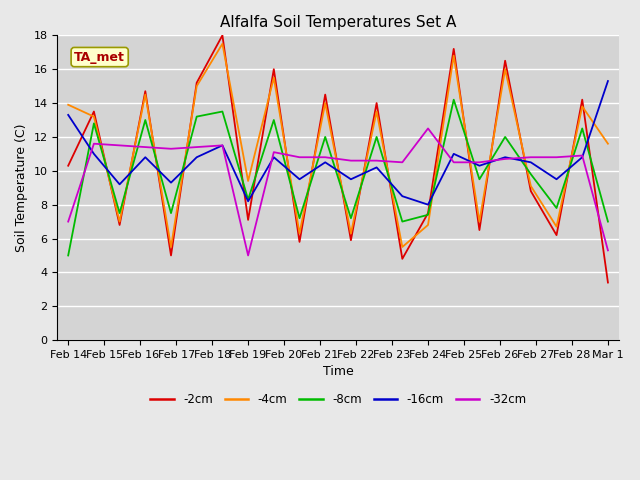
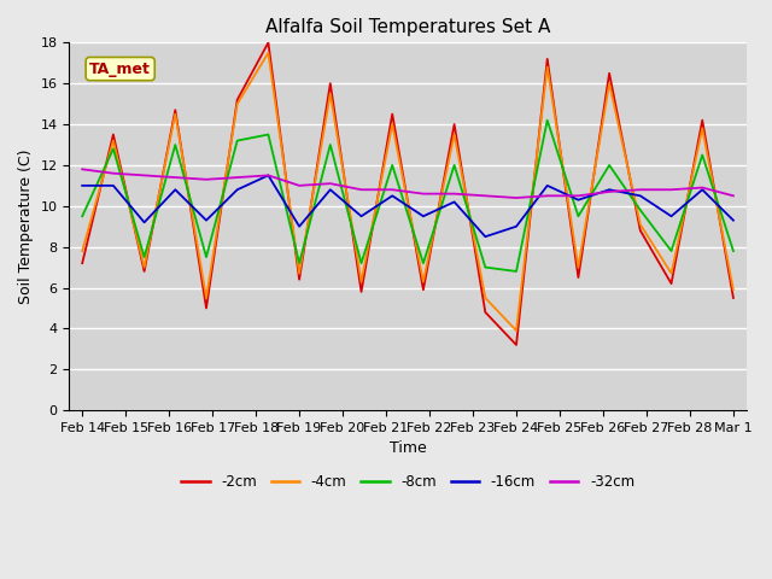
-2cm/Feb 14: 10.3 -> 7.2
-4cm/Feb 14: 13.9 -> 7.8
-8cm/Feb 14: 5.0 -> 9.5
-16cm/Feb 14: 13.3 -> 11.0
-32cm/Feb 14: 7.0 -> 11.8
-2cm/Feb 19: 7.1 -> 6.4
-4cm/Feb 19: 9.4 -> 6.7
-8cm/Feb 19: 8.3 -> 7.2
-16cm/Feb 19: 8.2 -> 9.0
-32cm/Feb 19: 5.0 -> 11.0
-2cm/Feb 24: 7.5 -> 3.2
-4cm/Feb 24: 6.8 -> 3.9
-8cm/Feb 24: 7.4 -> 6.8
-16cm/Feb 24: 8.0 -> 9.0
-32cm/Feb 24: 12.5 -> 10.4
-2cm/Mar 1: 3.4 -> 5.5
-4cm/Mar 1: 11.6 -> 5.9
-8cm/Mar 1: 7.0 -> 7.8
-16cm/Mar 1: 15.3 -> 9.3
-32cm/Mar 1: 5.3 -> 10.5
